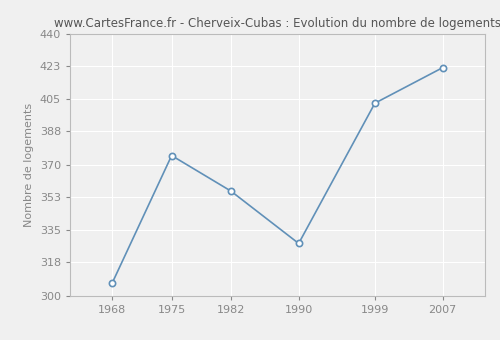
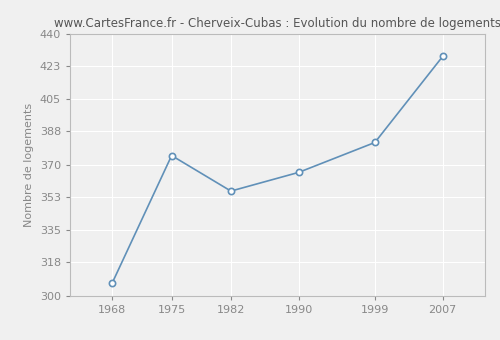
1990: 328 -> 366
1999: 403 -> 382
2007: 422 -> 428
